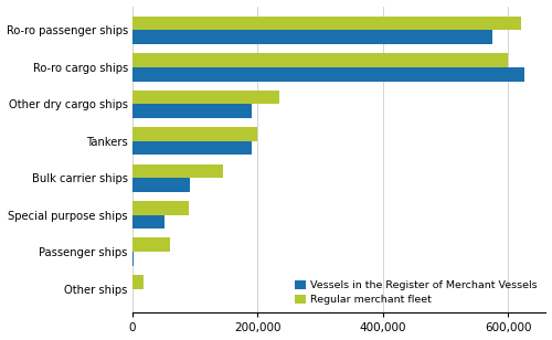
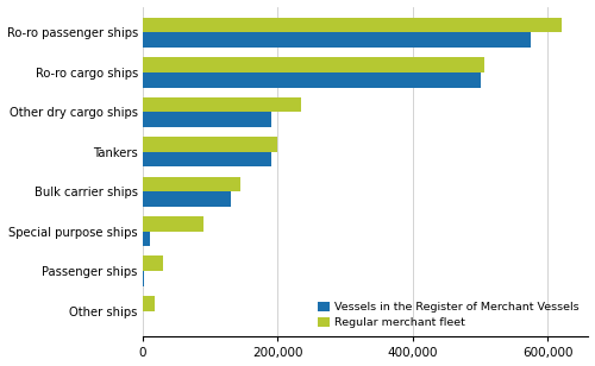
Regular merchant fleet/Ro-ro cargo ships: 600,000 -> 505,000
Vessels in the Register of Merchant Vessels/Ro-ro cargo ships: 626,000 -> 500,000
Vessels in the Register of Merchant Vessels/Bulk carrier ships: 92,000 -> 130,000
Vessels in the Register of Merchant Vessels/Special purpose ships: 52,000 -> 10,000
Regular merchant fleet/Passenger ships: 60,000 -> 30,000
